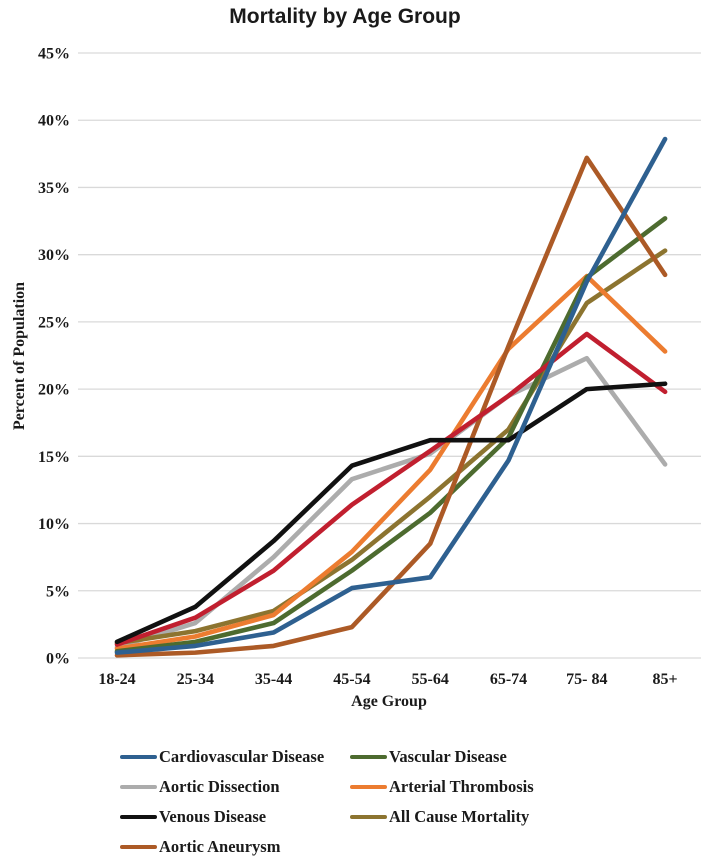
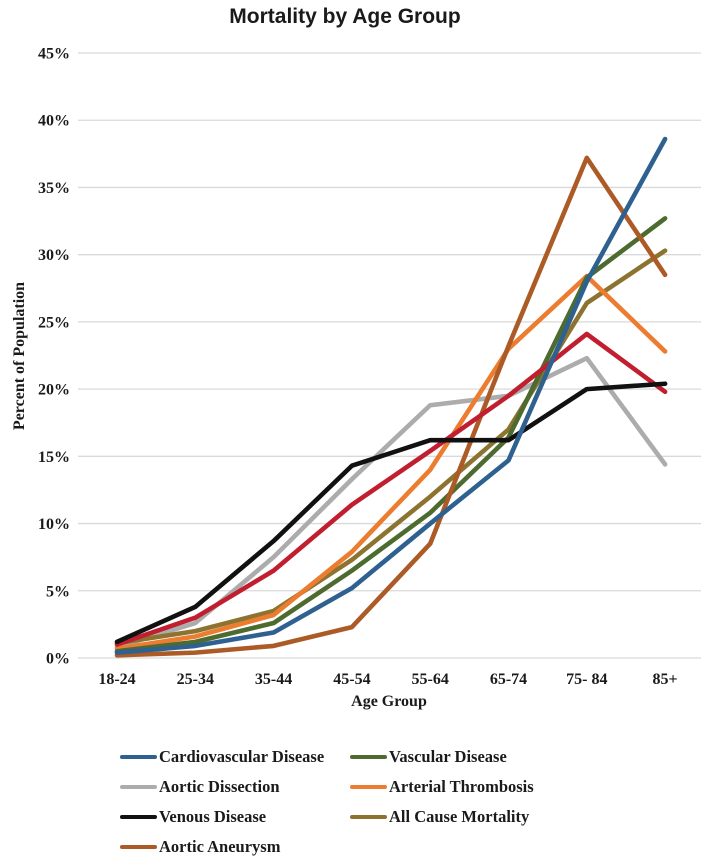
Cardiovascular Disease/55-64: 6.0% -> 10.0%
Aortic Dissection/55-64: 15.2% -> 18.8%
